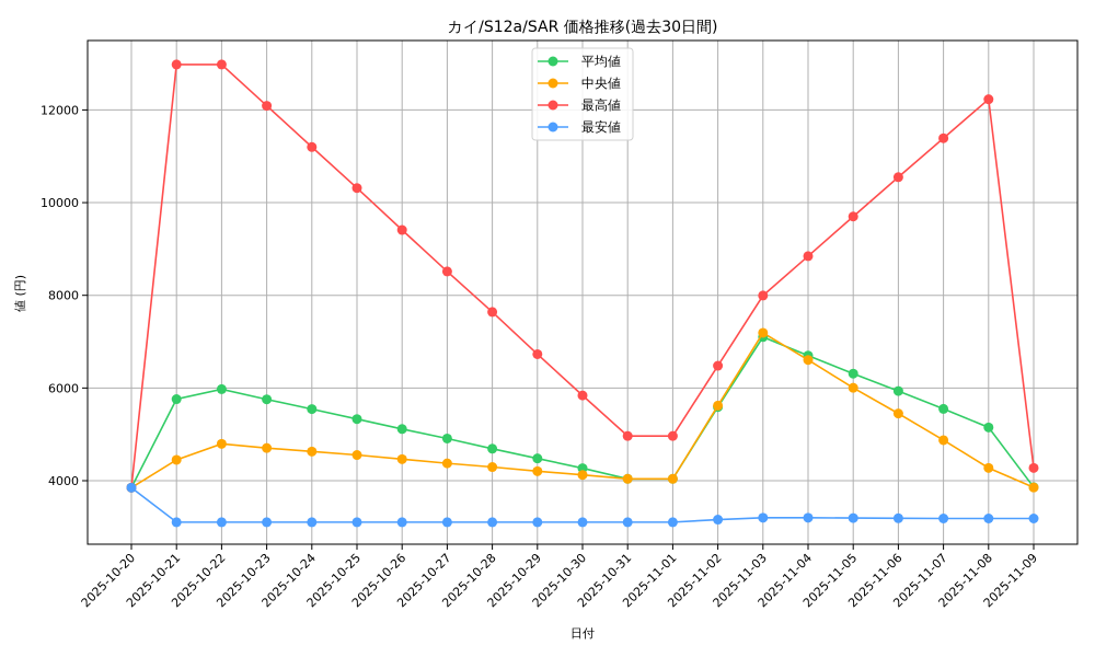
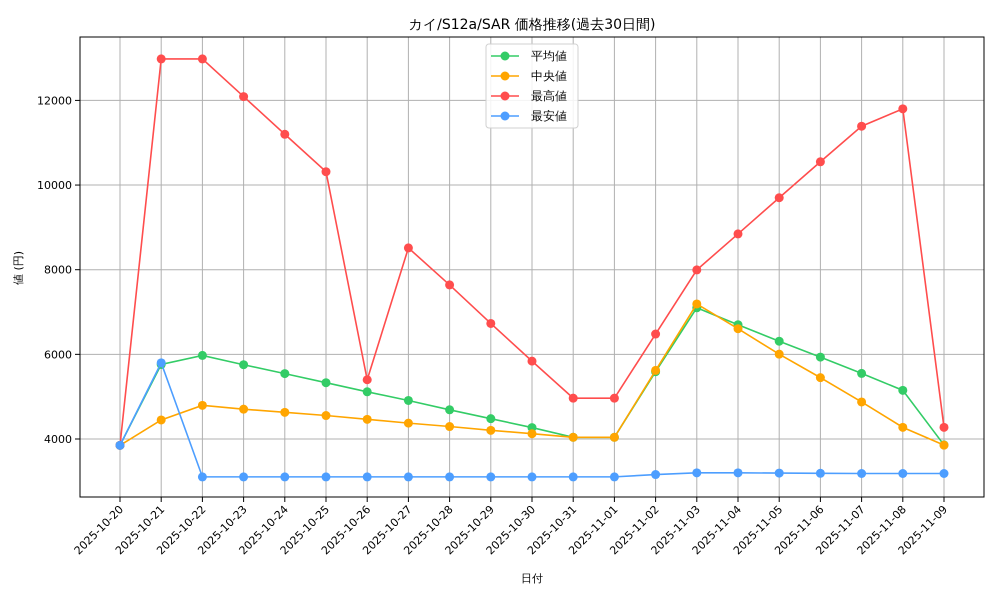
最安値/2025-10-21: 3100 -> 5800
最高値/2025-10-26: 9400 -> 5400
最高値/2025-11-08: 12200 -> 11800
